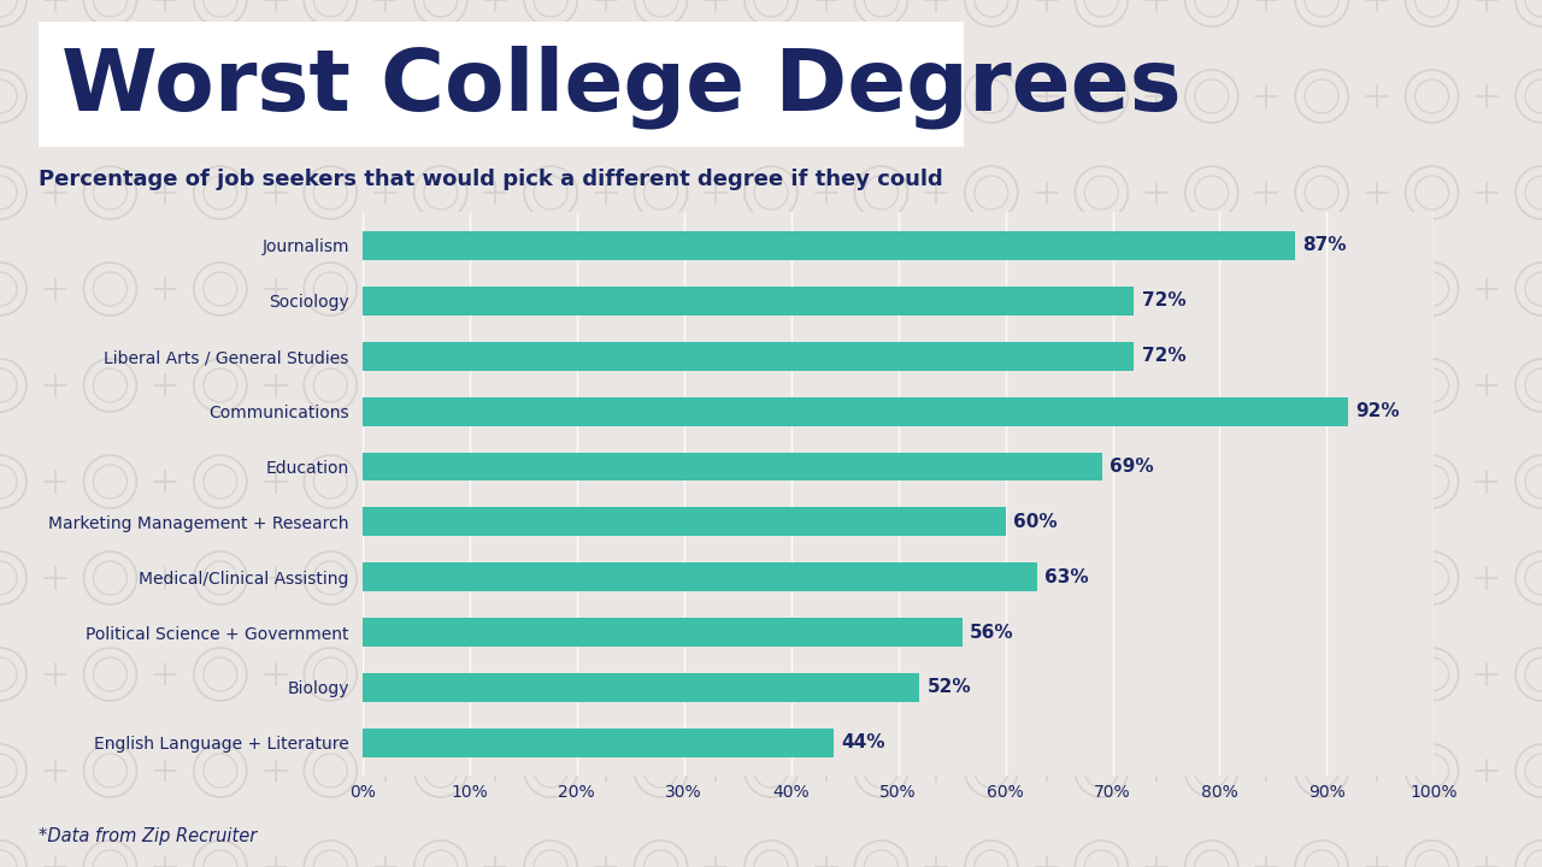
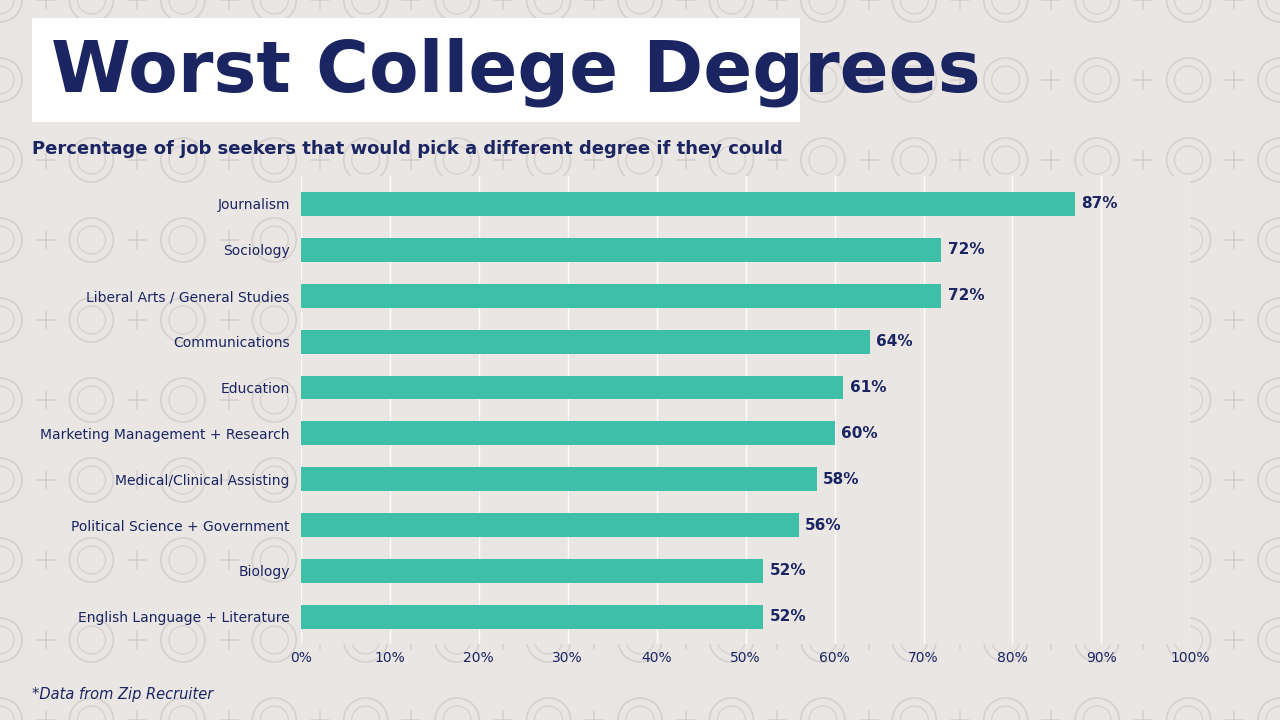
Communications: 92% -> 64%
Education: 69% -> 61%
Medical/Clinical Assisting: 63% -> 58%
English Language + Literature: 44% -> 52%
